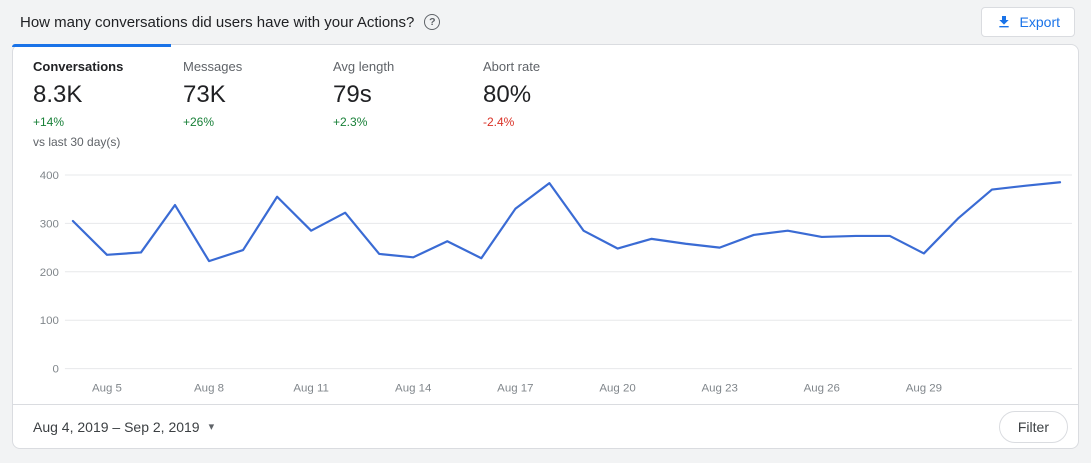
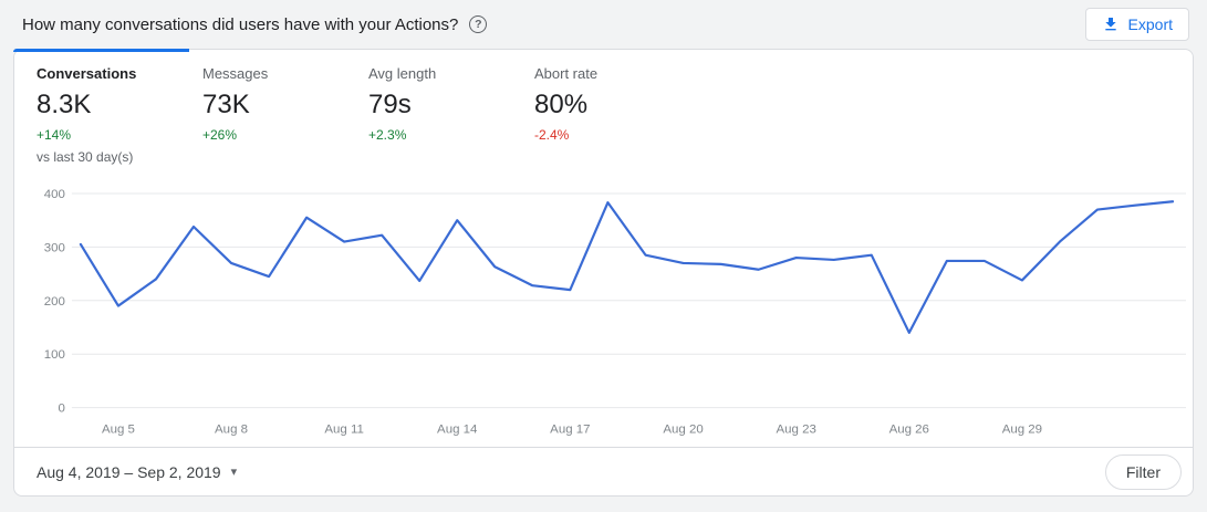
Aug 5: 240 -> 190
Aug 8: 220 -> 270
Aug 11: 280 -> 310
Aug 14: 230 -> 350
Aug 17: 330 -> 220
Aug 20: 250 -> 270
Aug 23: 250 -> 280
Aug 26: 270 -> 140
